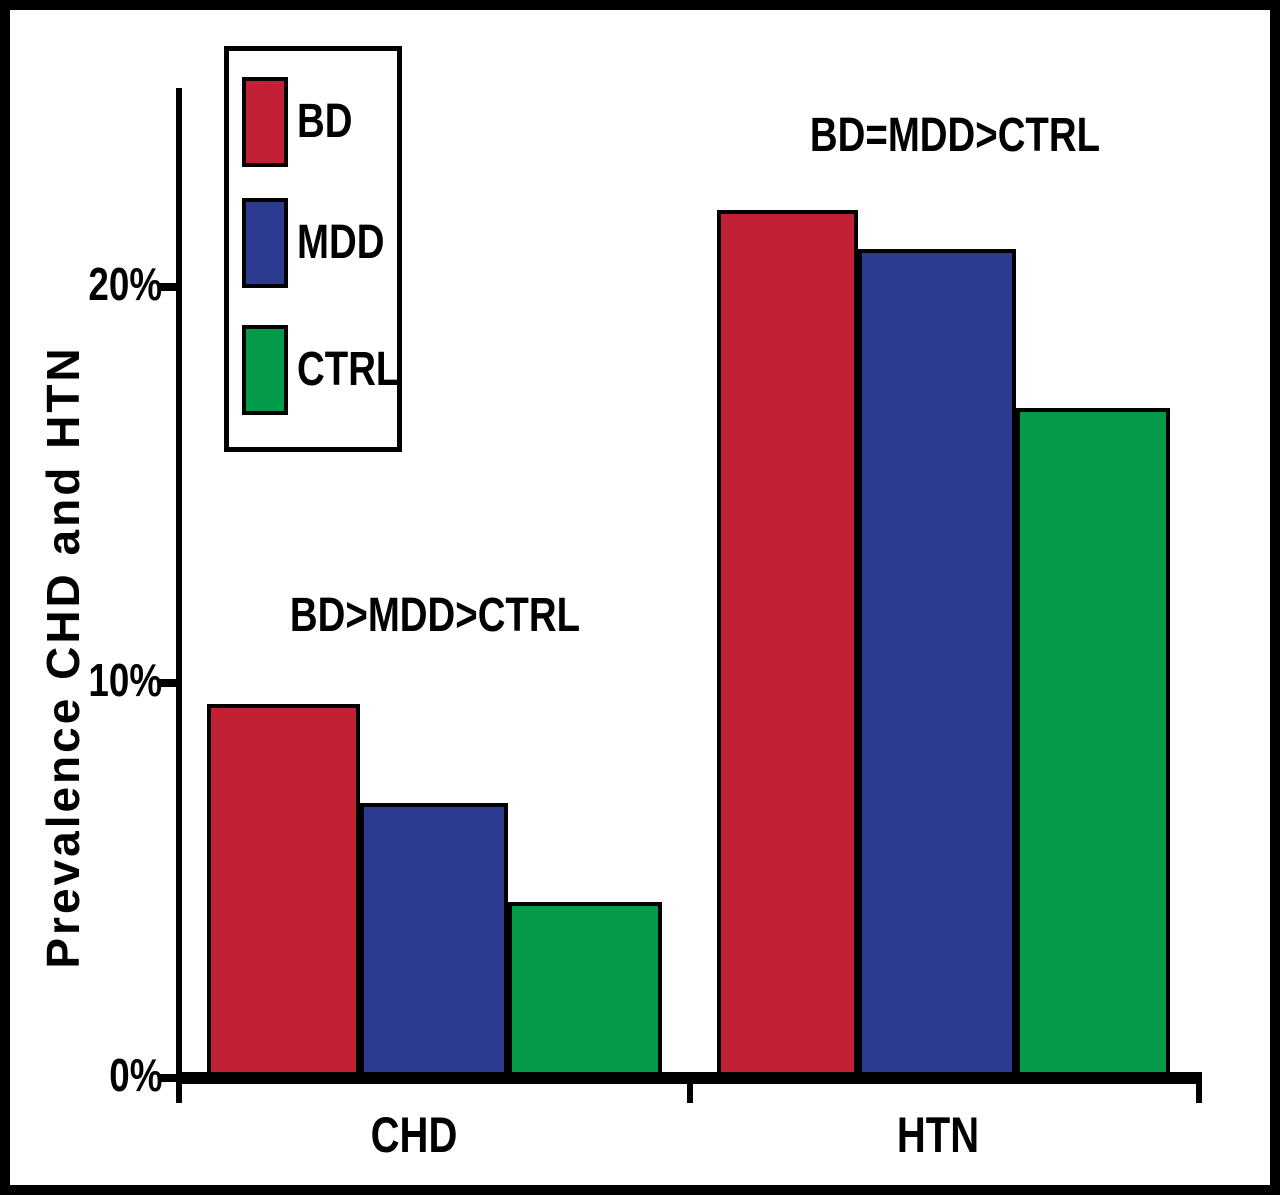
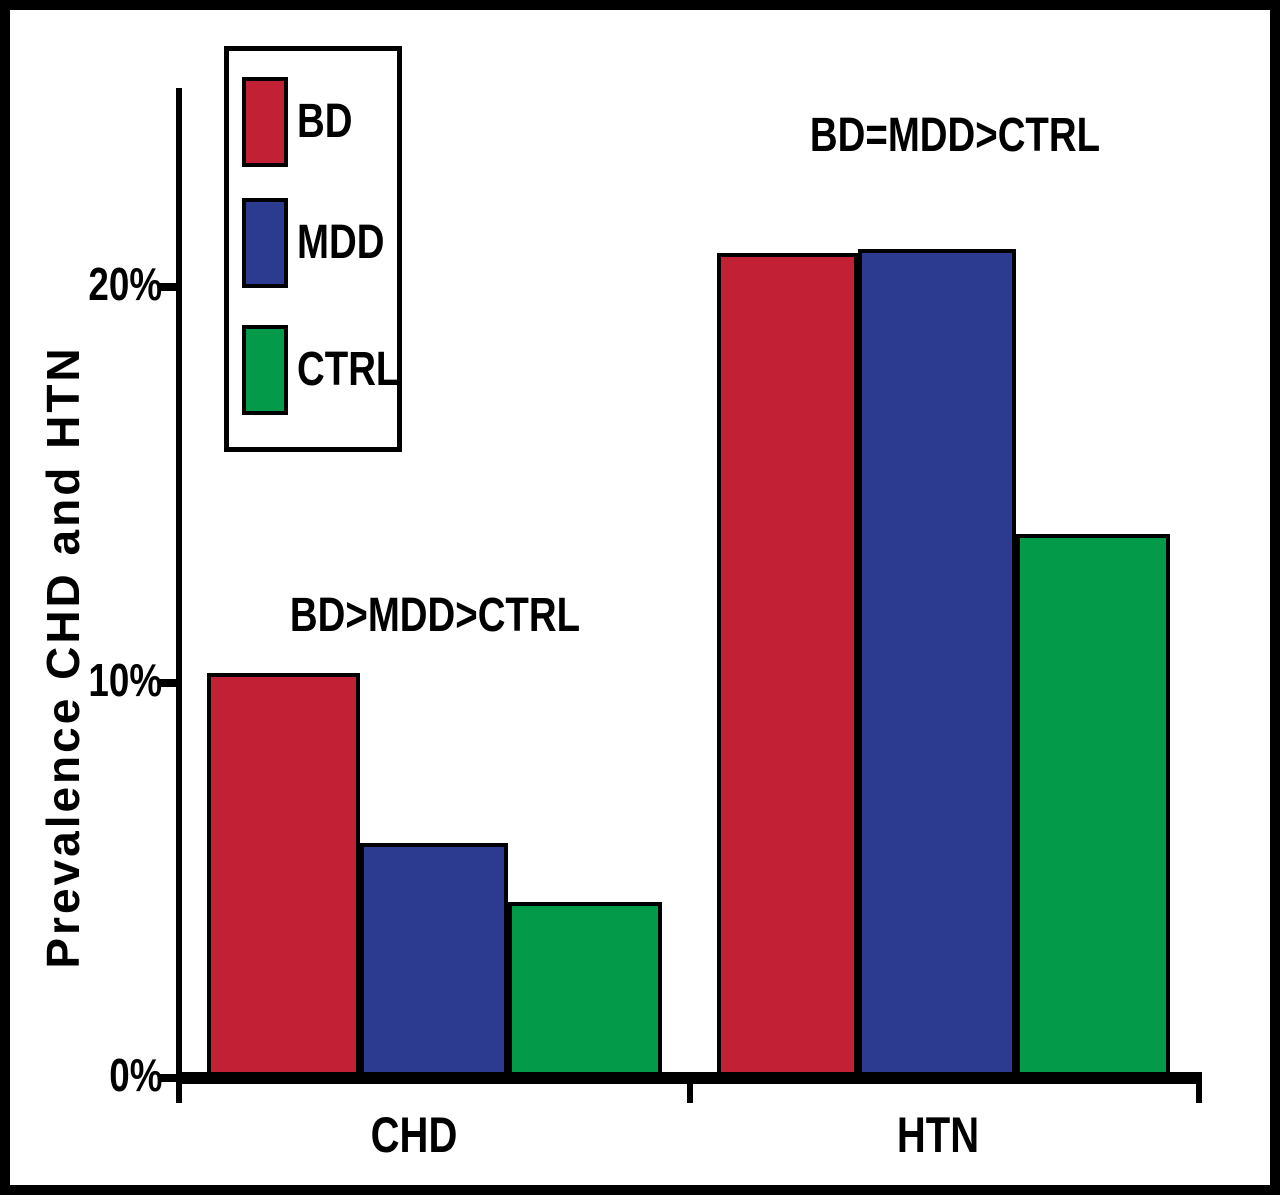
BD/CHD: 9.5% -> 10.3%
MDD/CHD: 7% -> 6%
BD/HTN: 22.0% -> 20.9%
CTRL/HTN: 17.0% -> 13.8%
